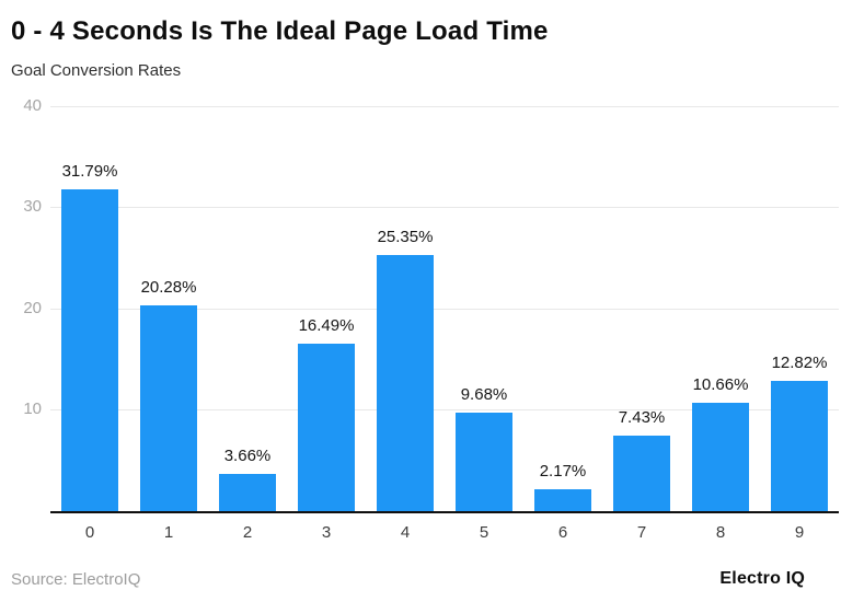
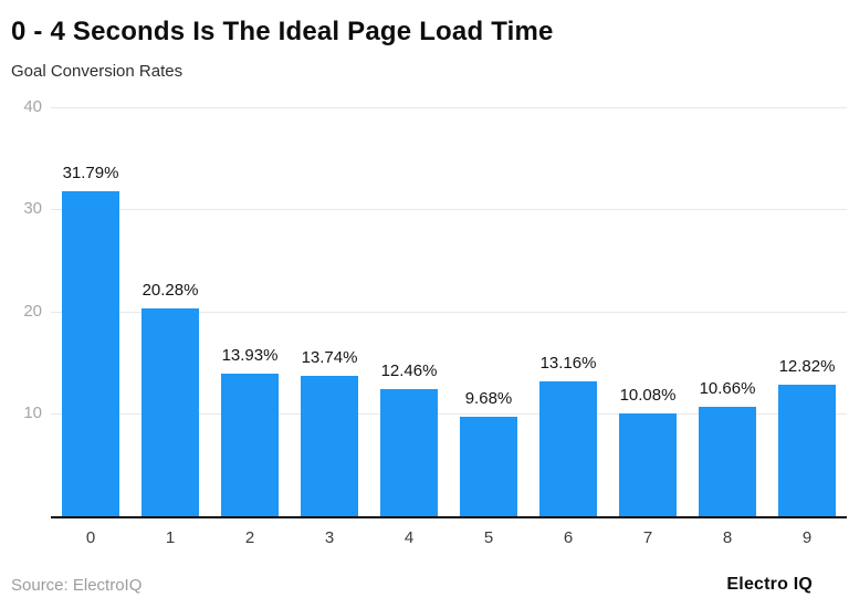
2: 3.66% -> 13.93%
3: 16.49% -> 13.74%
4: 25.35% -> 12.46%
6: 2.17% -> 13.16%
7: 7.43% -> 10.08%
